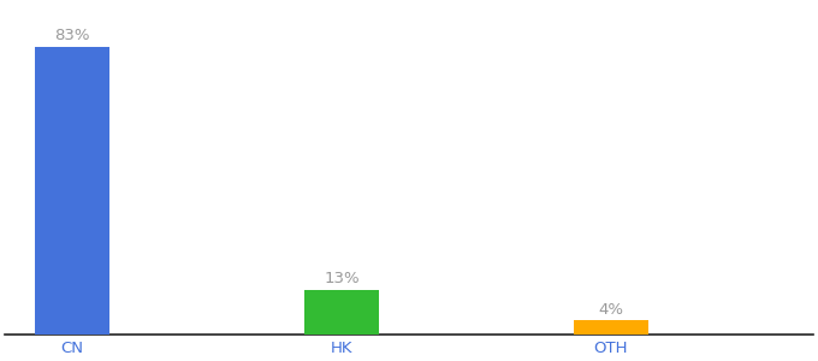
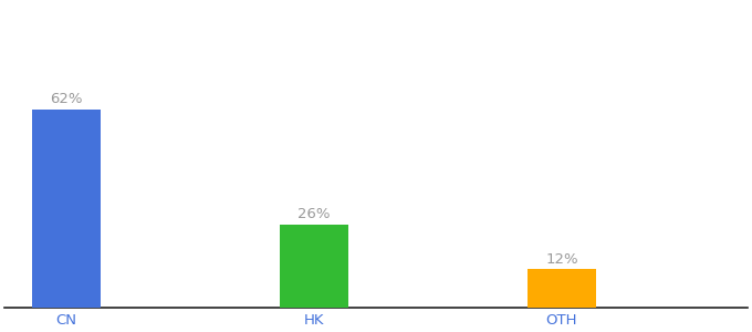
CN: 83% -> 62%
HK: 13% -> 26%
OTH: 4% -> 12%
